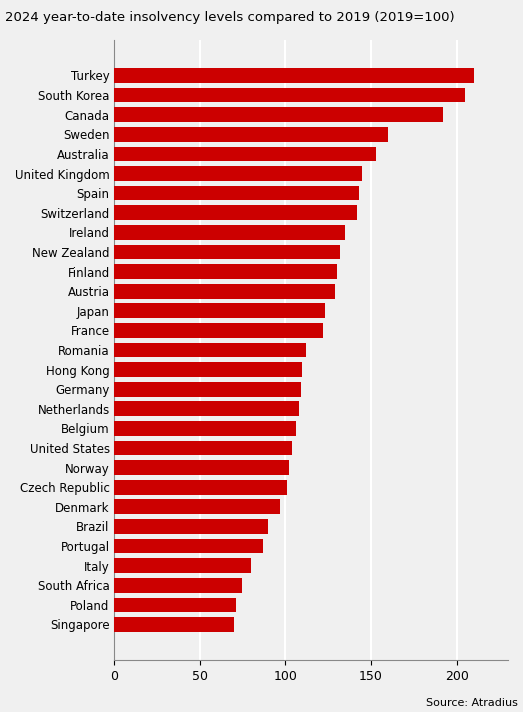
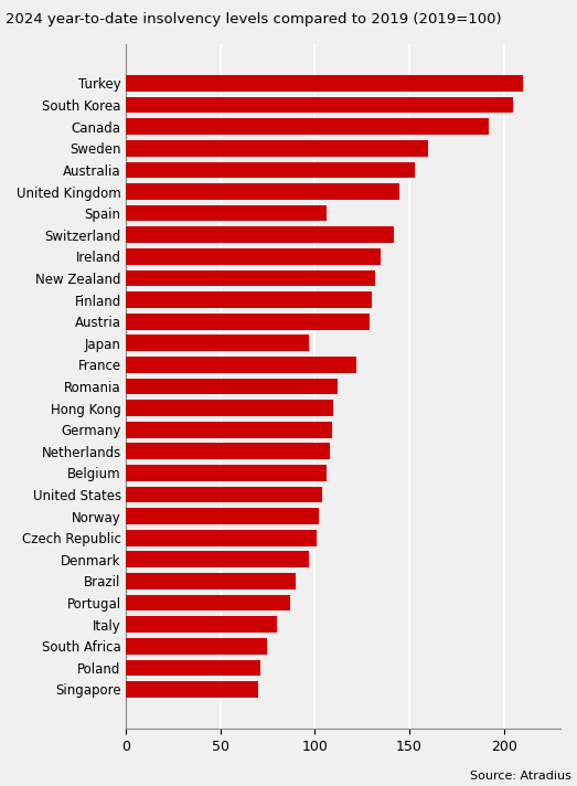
Spain: 143 -> 106
Japan: 123 -> 97
